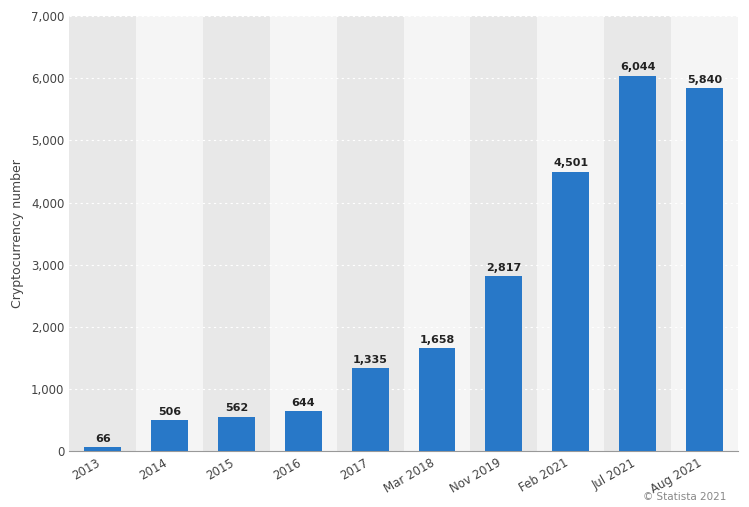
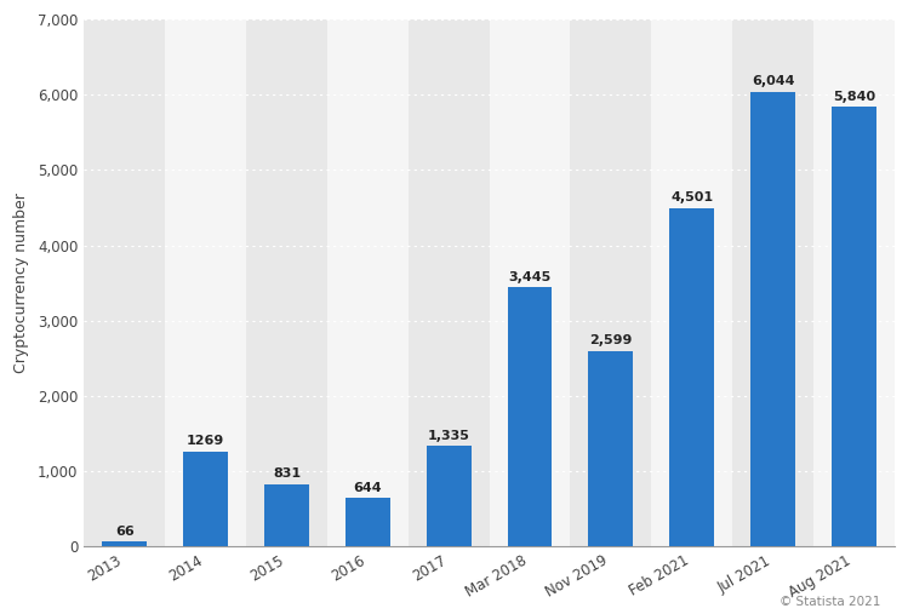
2014: 506 -> 1269
2015: 562 -> 831
Mar 2018: 1,658 -> 3,445
Nov 2019: 2,817 -> 2,599
